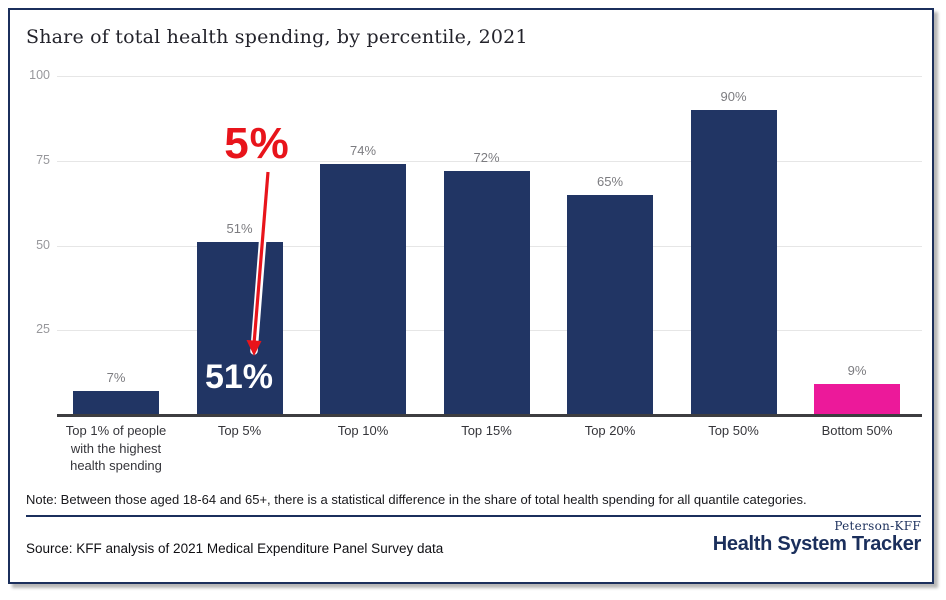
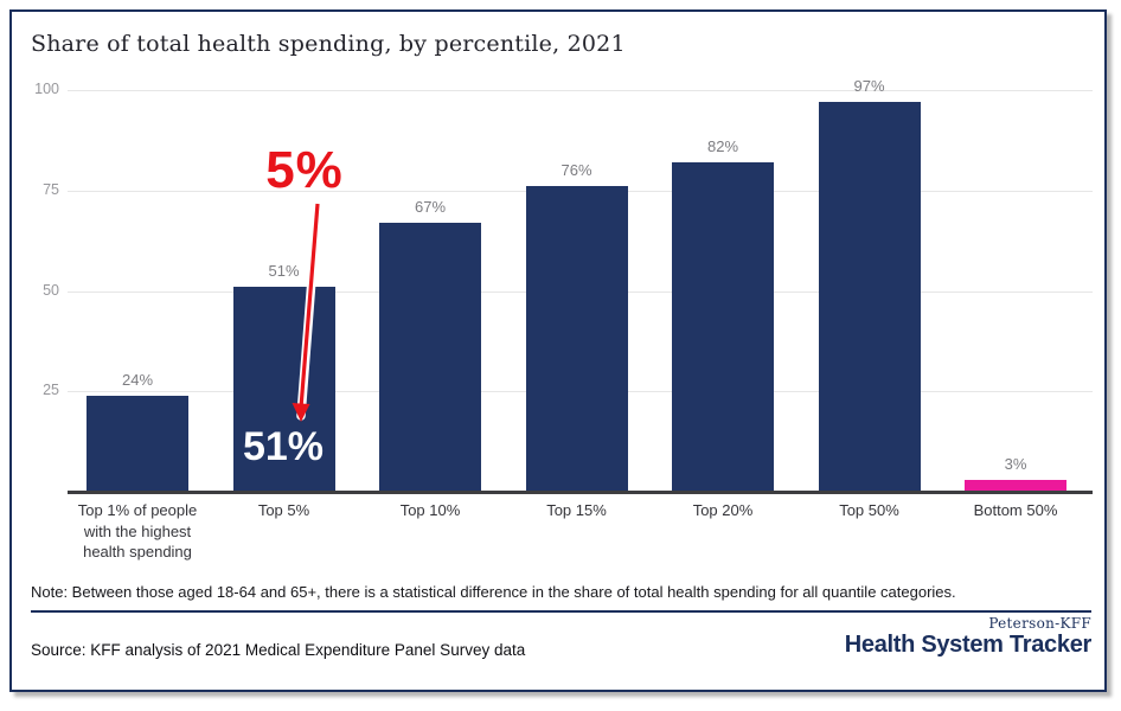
Top 1% of people with the highest health spending: 7% -> 24%
Top 10%: 74% -> 67%
Top 15%: 72% -> 76%
Top 20%: 65% -> 82%
Top 50%: 90% -> 97%
Bottom 50%: 9% -> 3%
